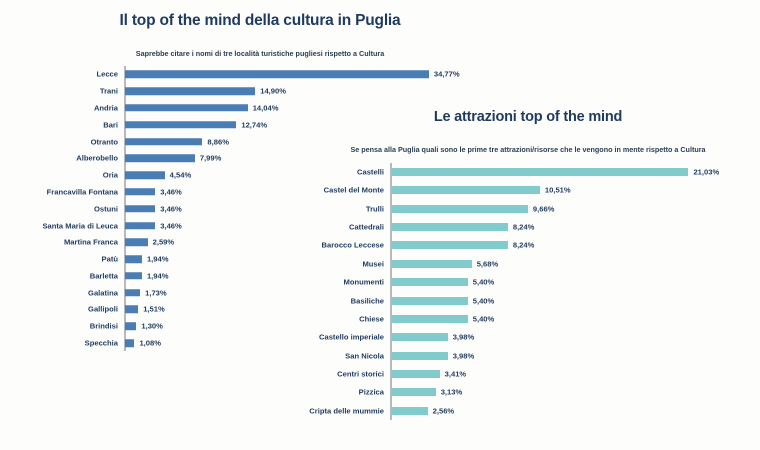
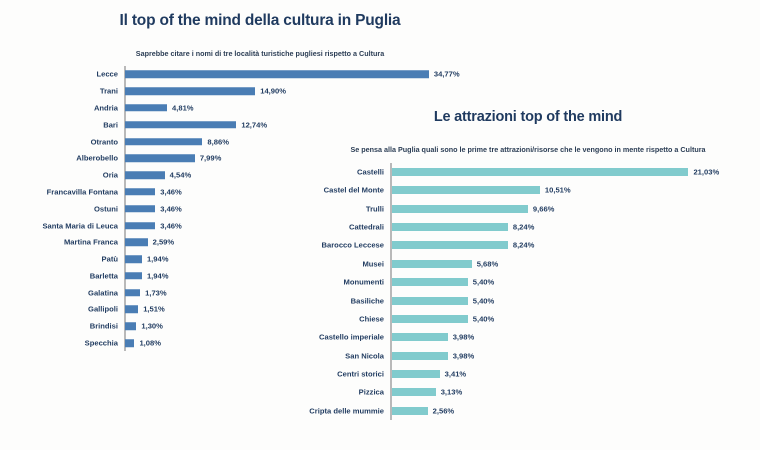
Il top of the mind della cultura in Puglia/Andria: 14,04% -> 4,81%
